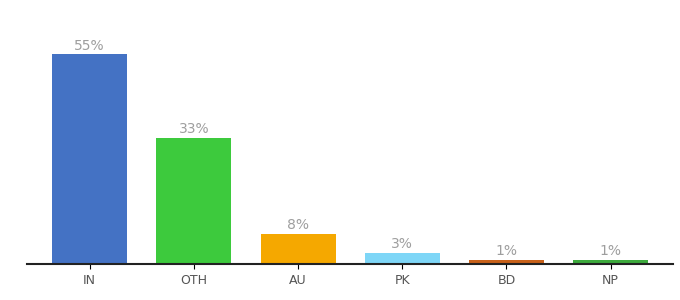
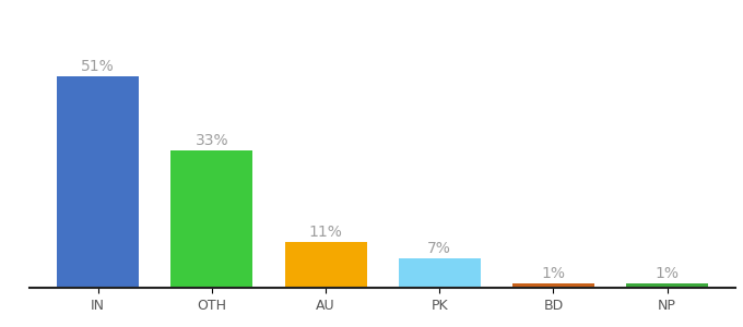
IN: 55% -> 51%
AU: 8% -> 11%
PK: 3% -> 7%
